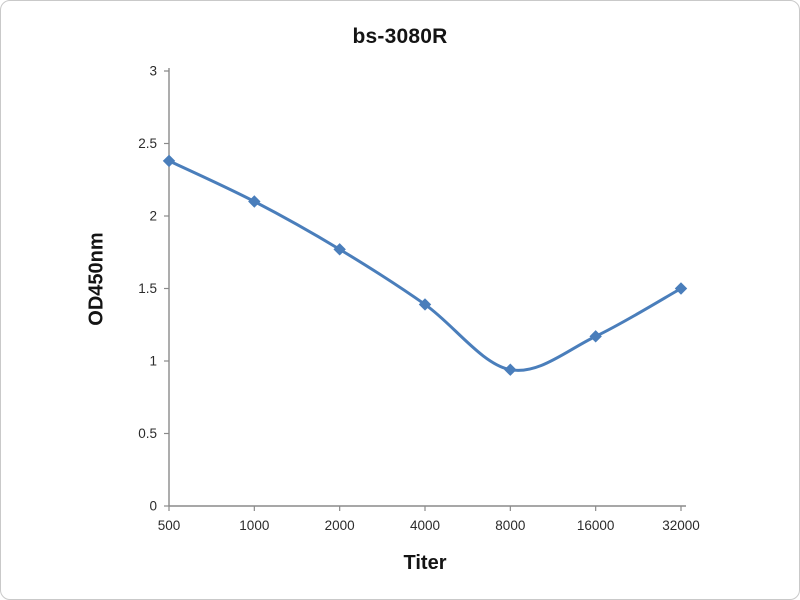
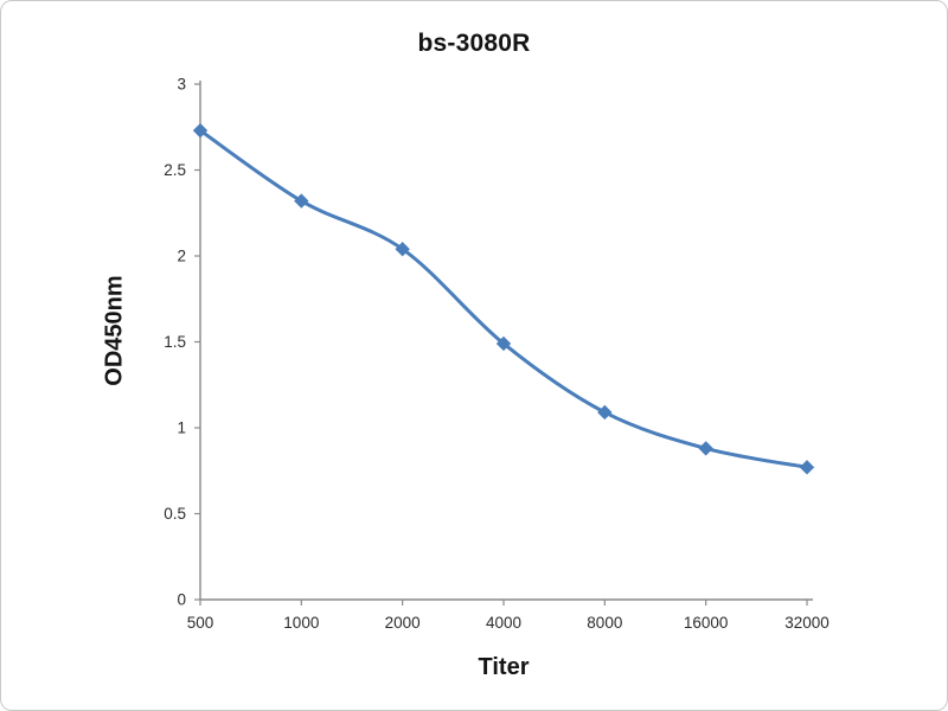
500: 2.38 -> 2.73
1000: 2.10 -> 2.32
2000: 1.77 -> 2.04
4000: 1.39 -> 1.49
8000: 0.94 -> 1.09
16000: 1.17 -> 0.88
32000: 1.50 -> 0.77
